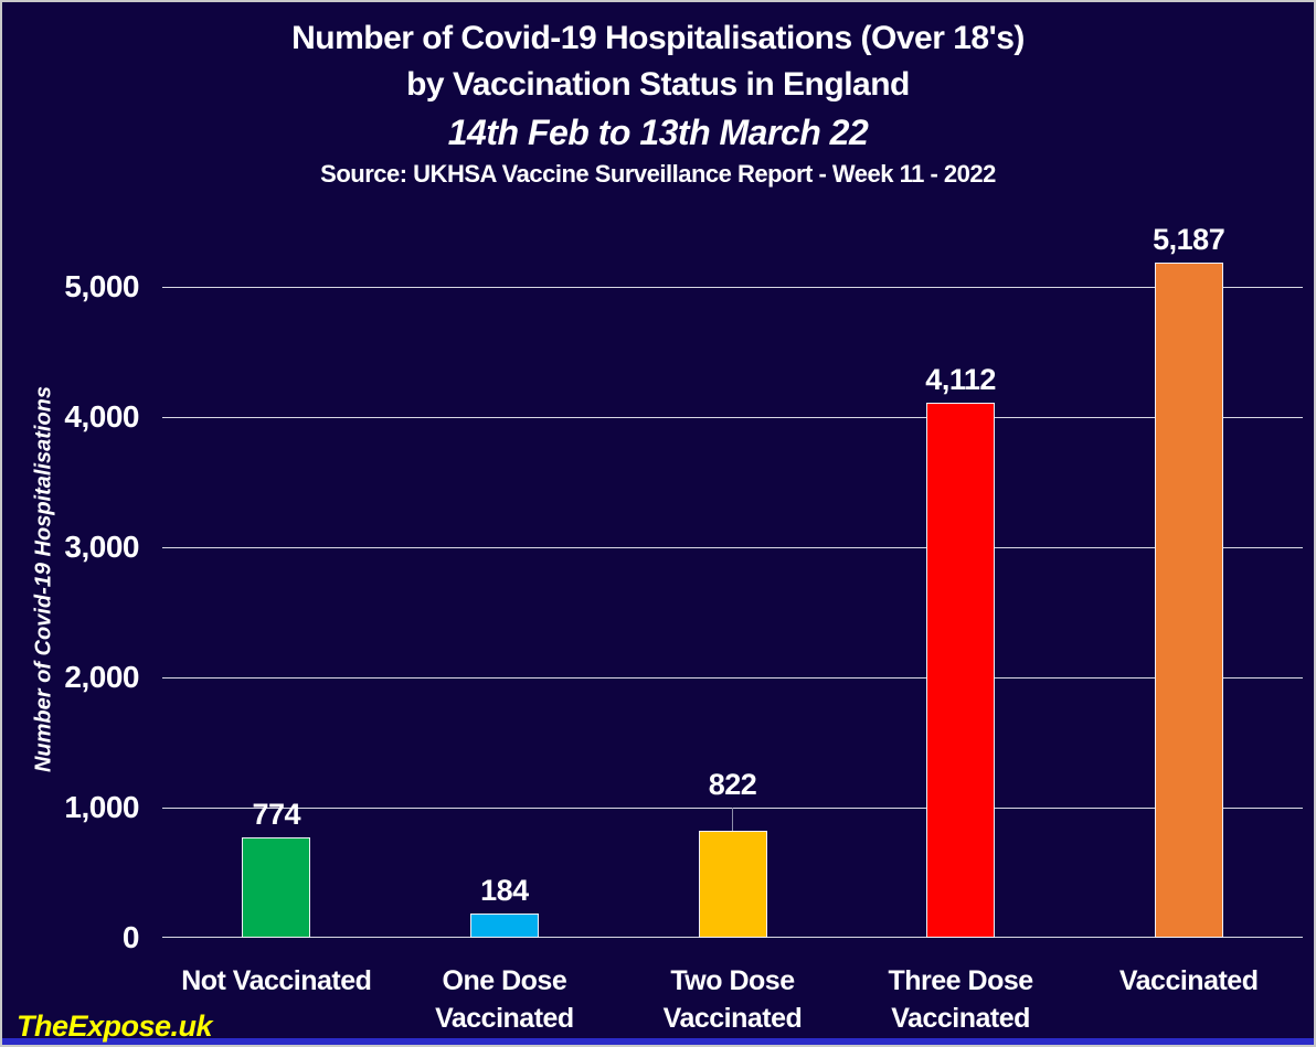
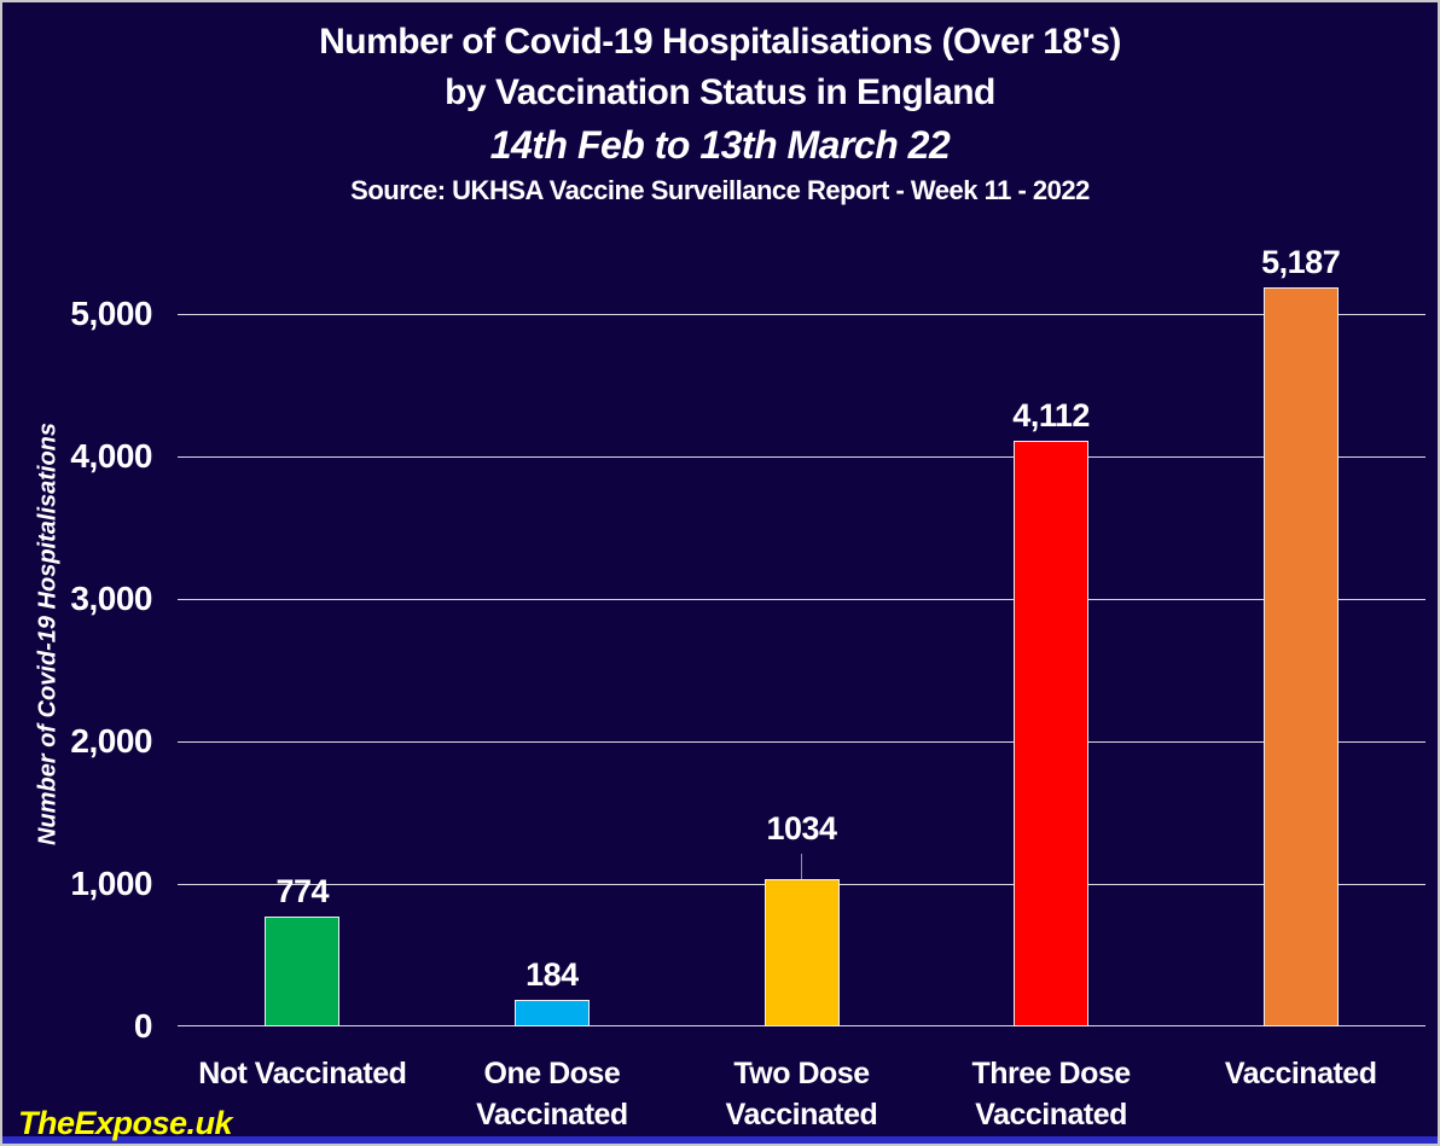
Two Dose Vaccinated: 822 -> 1034
